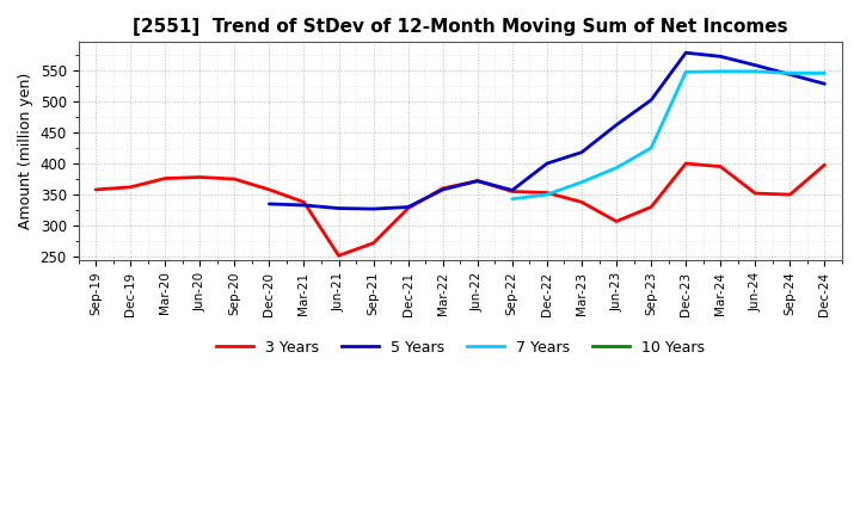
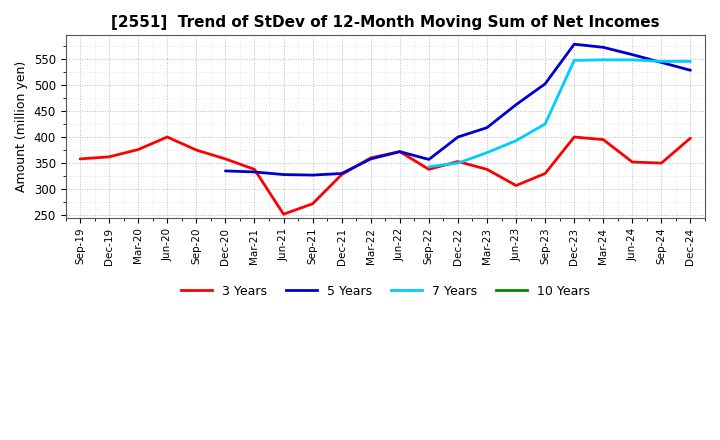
3 Years/Jun-20: 378 -> 400
3 Years/Sep-22: 355 -> 338
